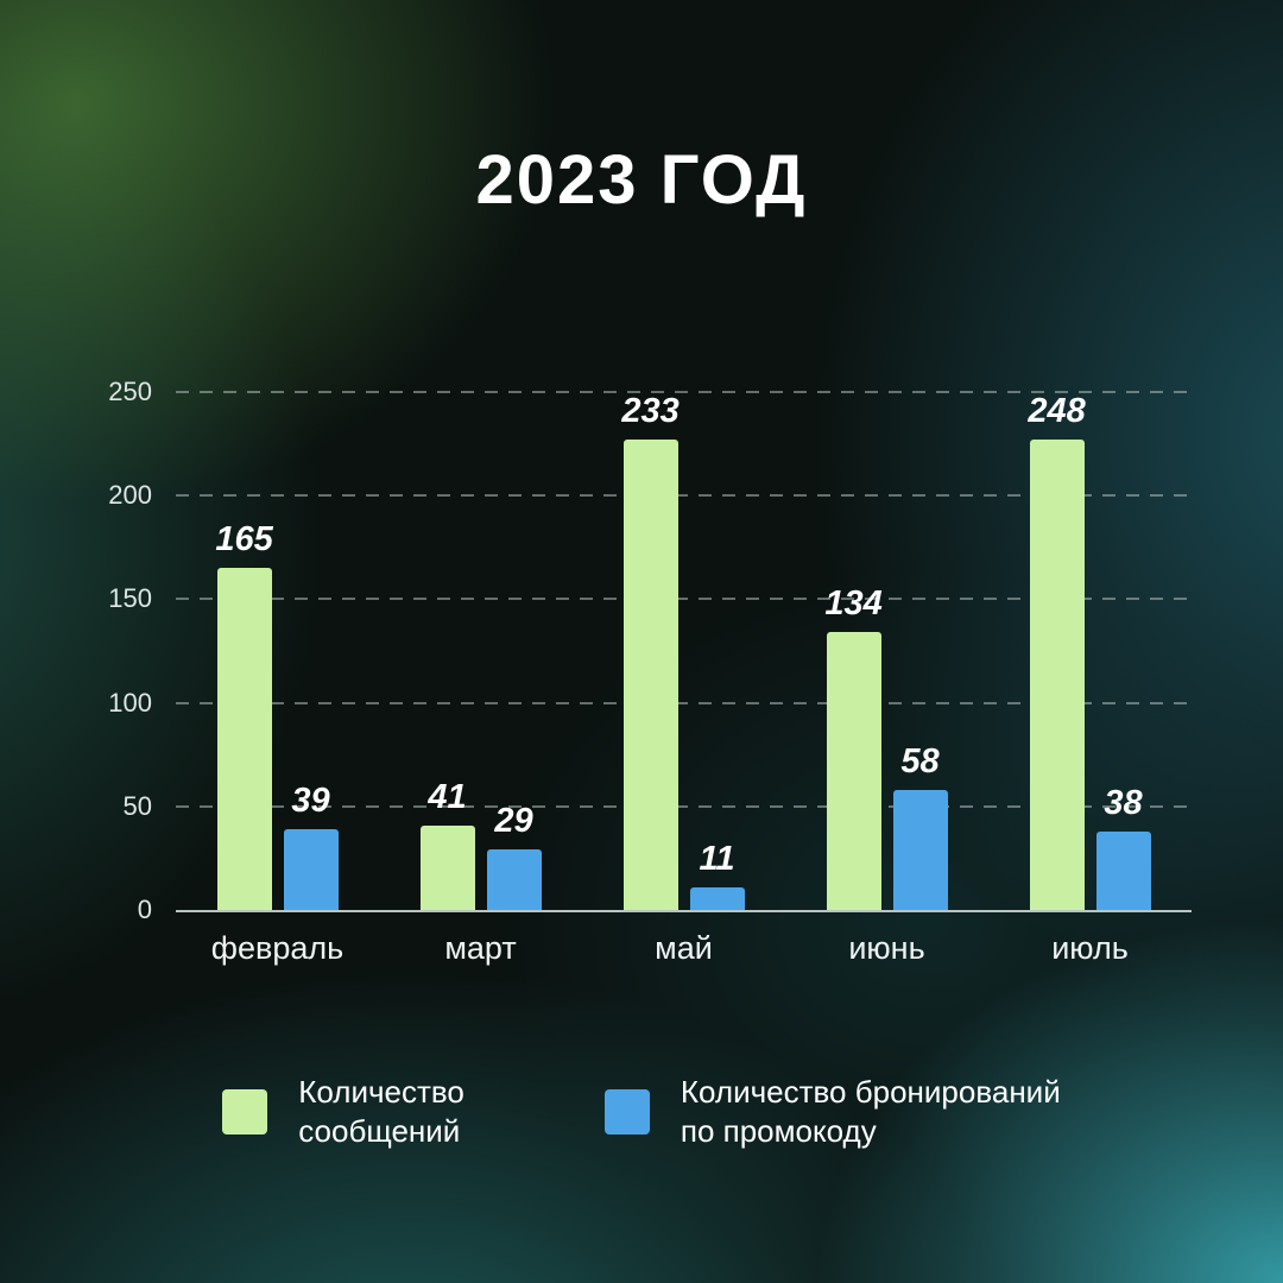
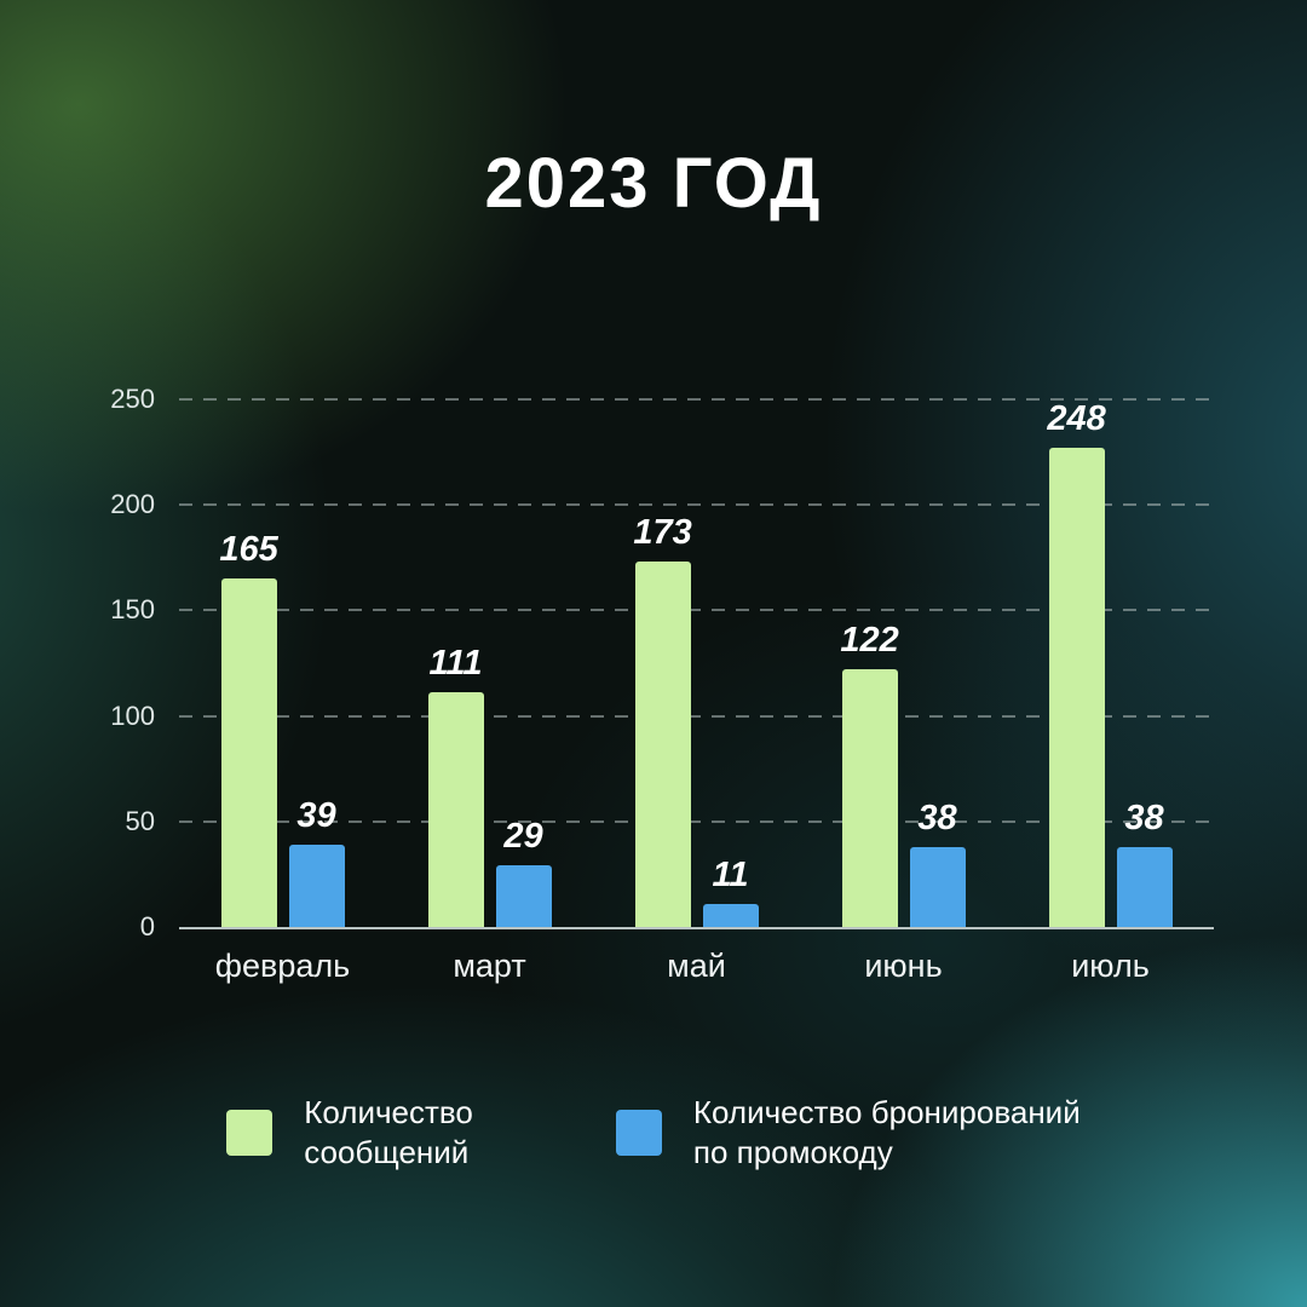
Количество сообщений/март: 41 -> 111
Количество сообщений/май: 233 -> 173
Количество сообщений/июнь: 134 -> 122
Количество бронирований по промокоду/июнь: 58 -> 38
